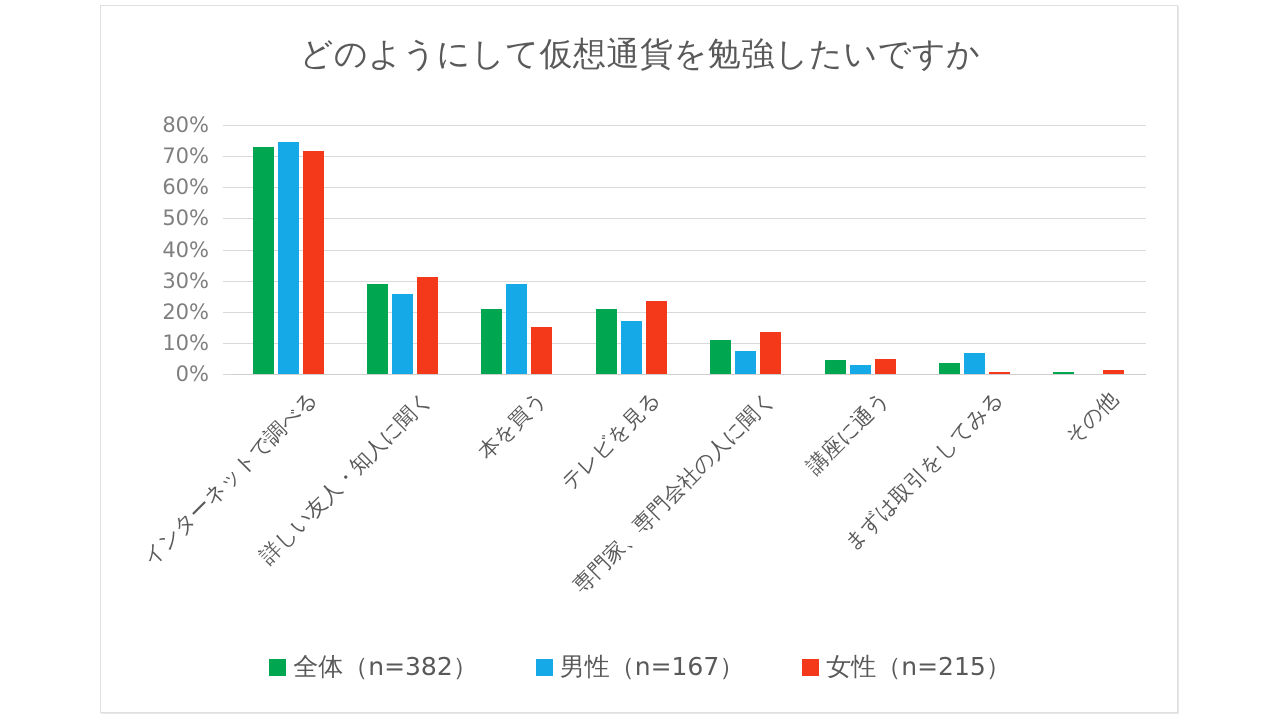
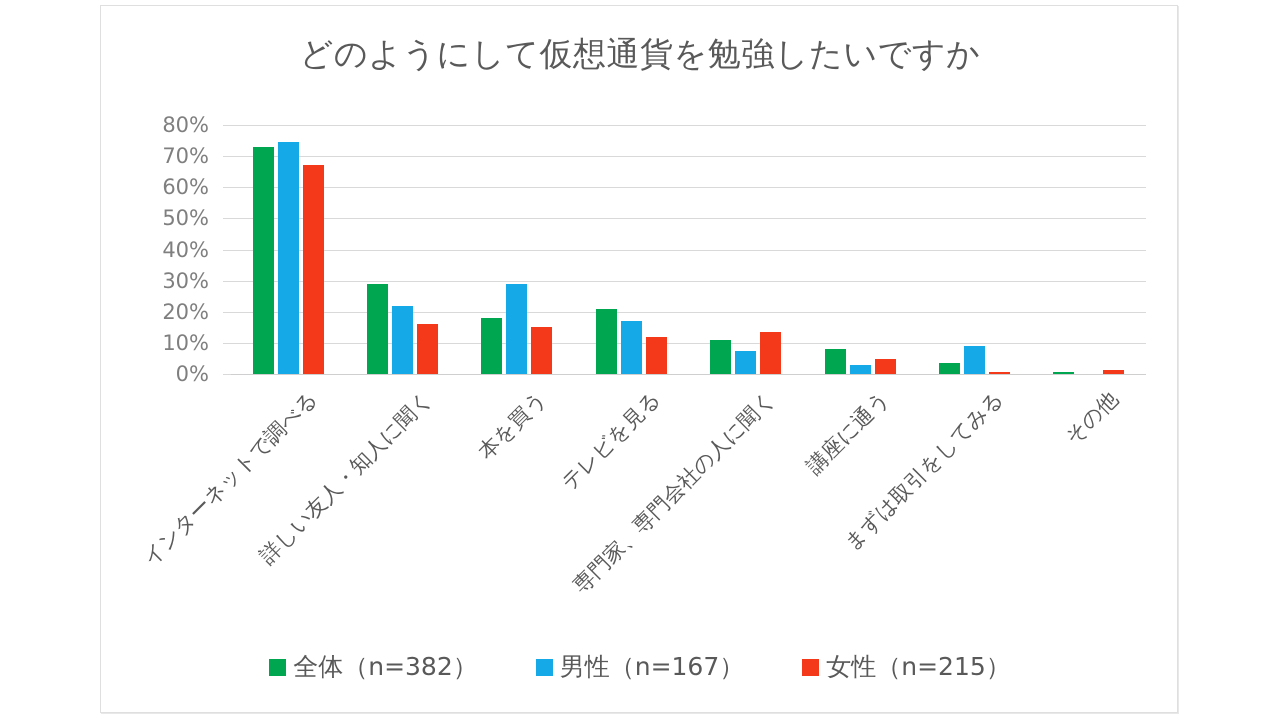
女性（n=215）/インターネットで調べる: 72% -> 67%
男性（n=167）/詳しい友人・知人に聞く: 26% -> 22%
女性（n=215）/詳しい友人・知人に聞く: 31% -> 16%
全体（n=382）/本を買う: 21% -> 18%
女性（n=215）/テレビを見る: 24% -> 12%
全体（n=382）/講座に通う: 4% -> 8%
男性（n=167）/まずは取引をしてみる: 7% -> 9%
